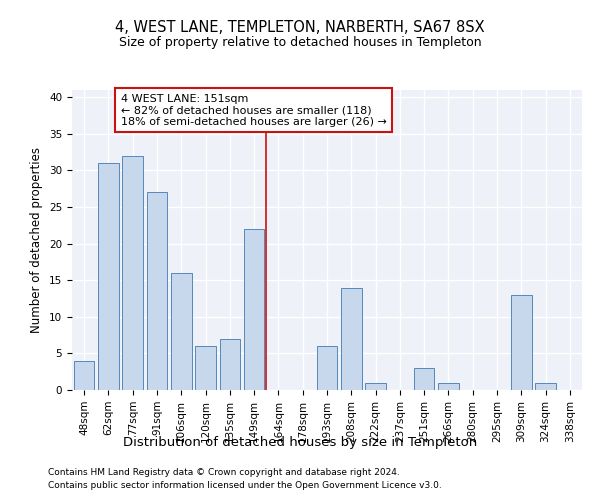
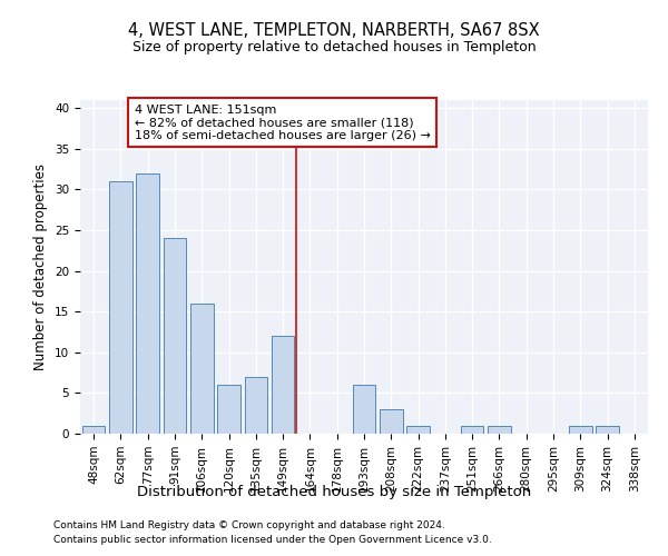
48sqm: 4 -> 1
91sqm: 27 -> 24
149sqm: 22 -> 12
208sqm: 14 -> 3
251sqm: 3 -> 1
309sqm: 13 -> 1
